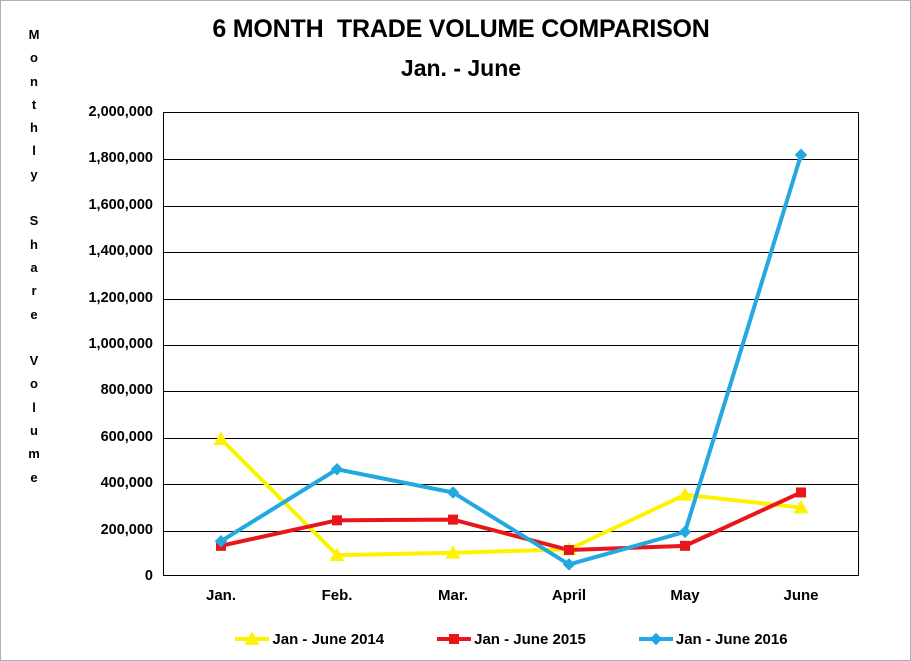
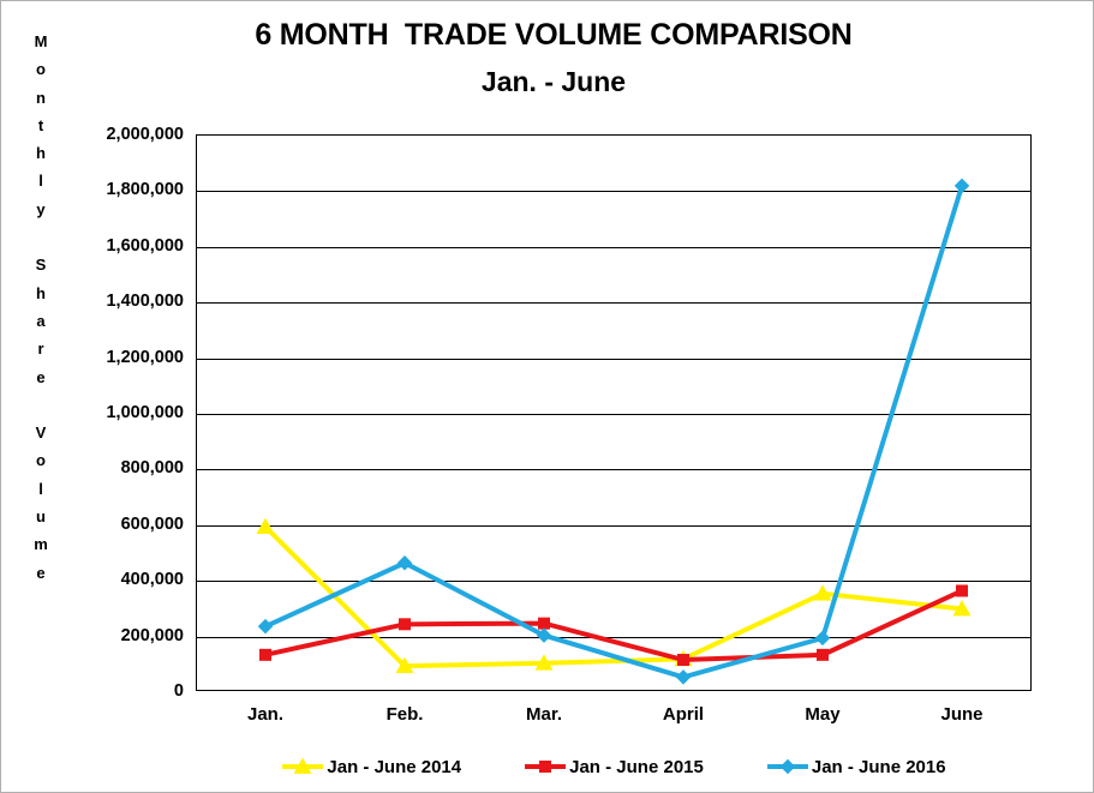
Jan - June 2016/Jan.: 150000 -> 230000
Jan - June 2016/Mar.: 360000 -> 200000
